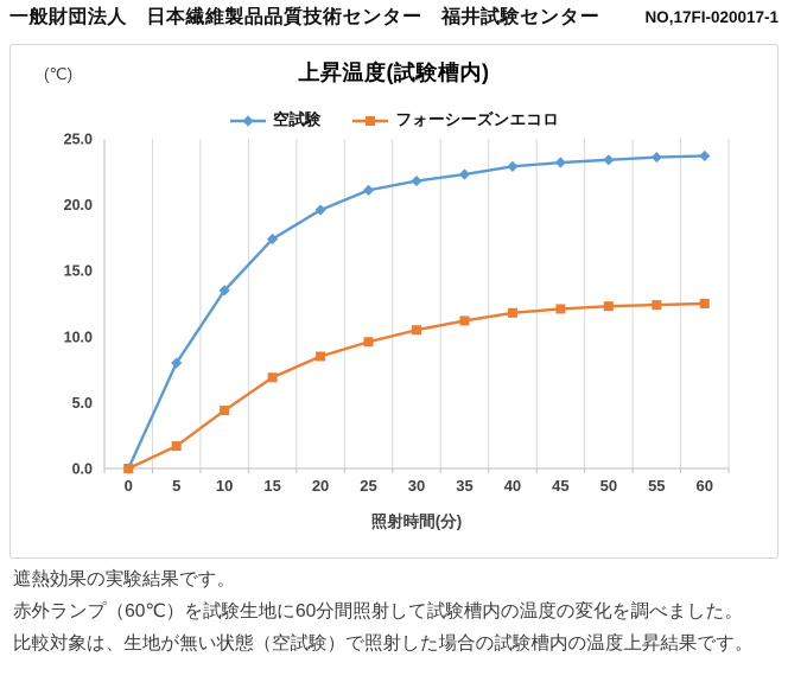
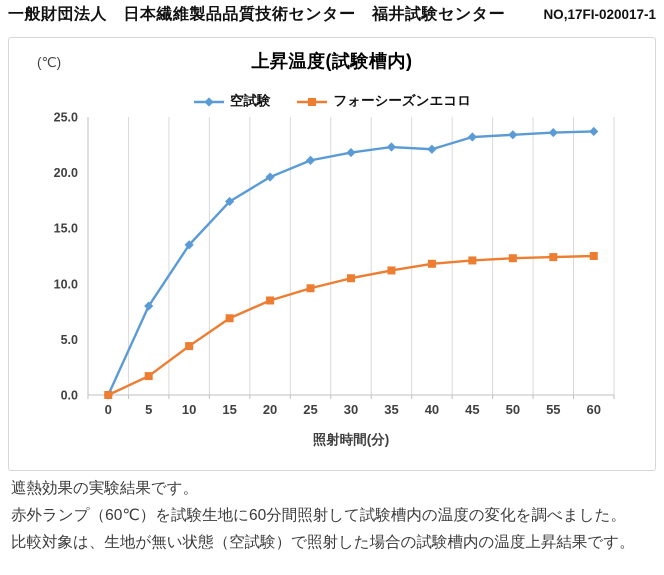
空試験/40: 22.9 -> 22.1
